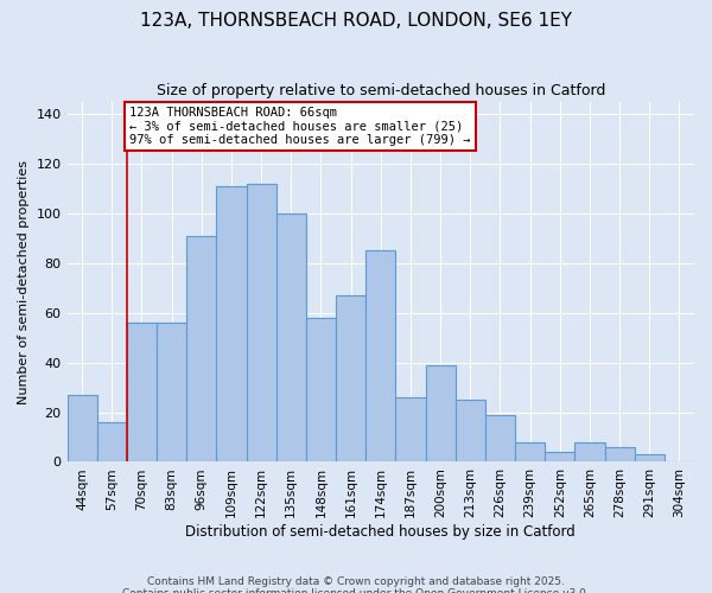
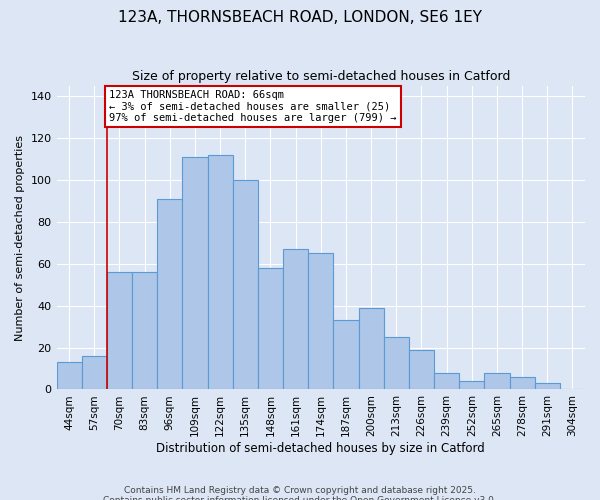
44sqm: 27 -> 13
174sqm: 85 -> 65
187sqm: 26 -> 33
